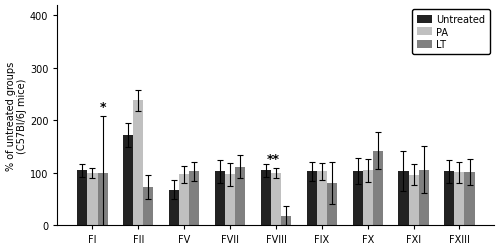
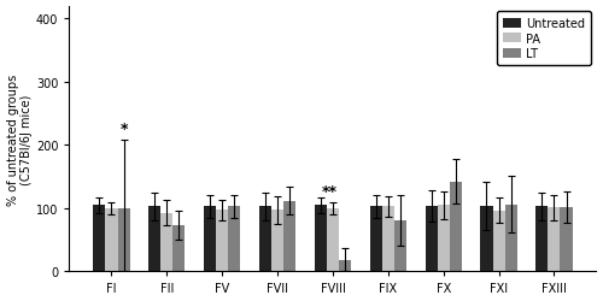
Untreated/FII: 172 -> 103
PA/FII: 238 -> 93
Untreated/FV: 68 -> 103
